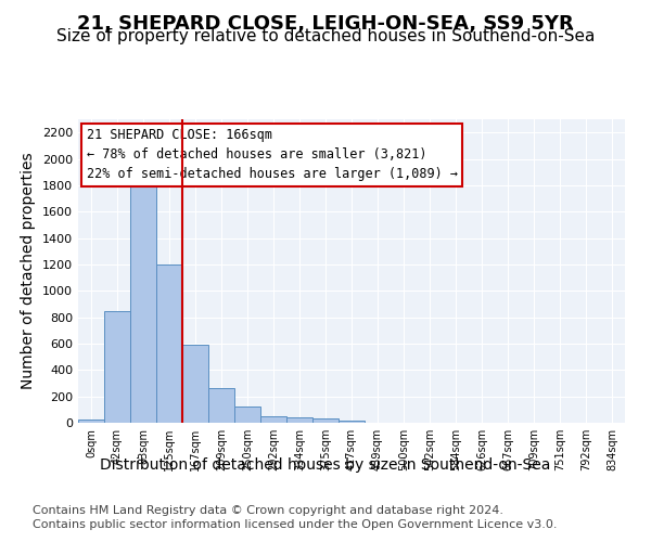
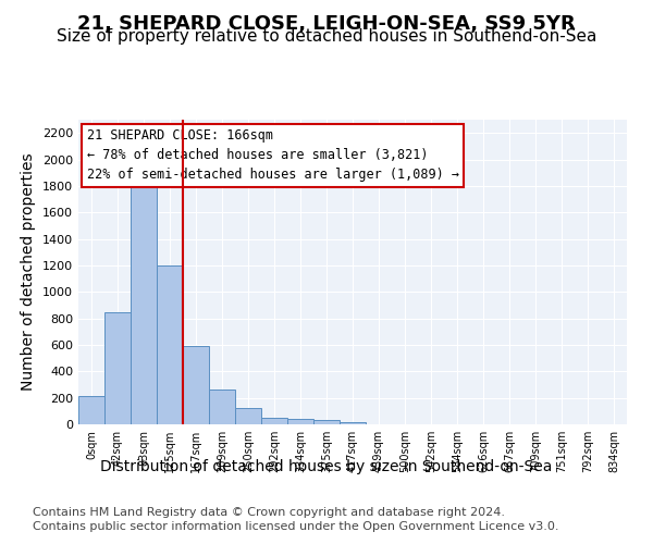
0sqm: 20 -> 210
